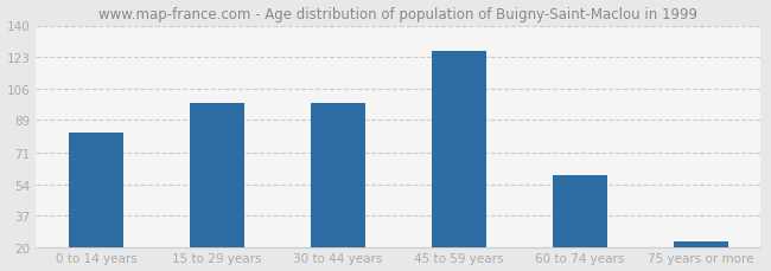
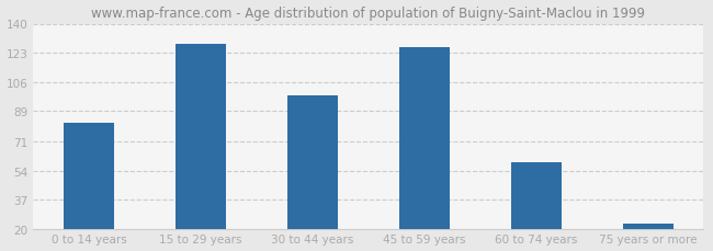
15 to 29 years: 98 -> 128
